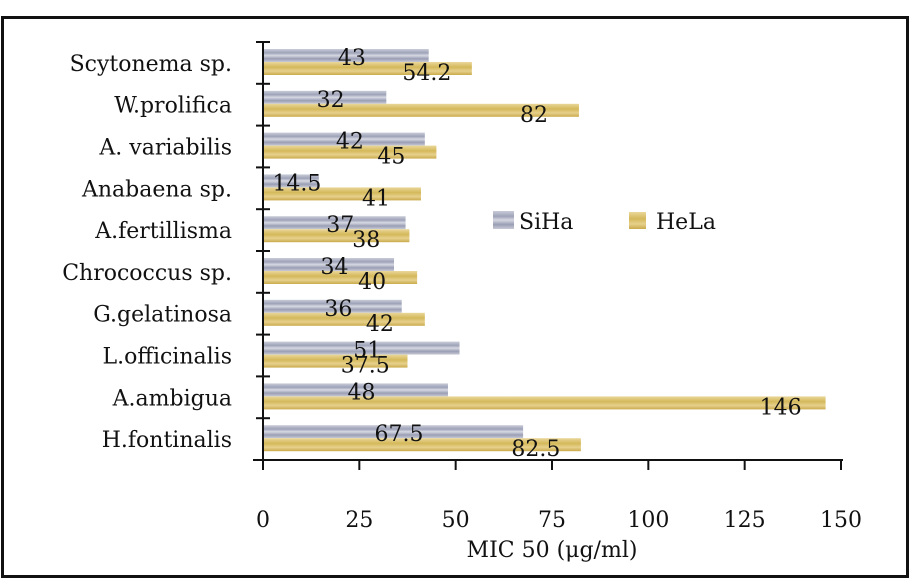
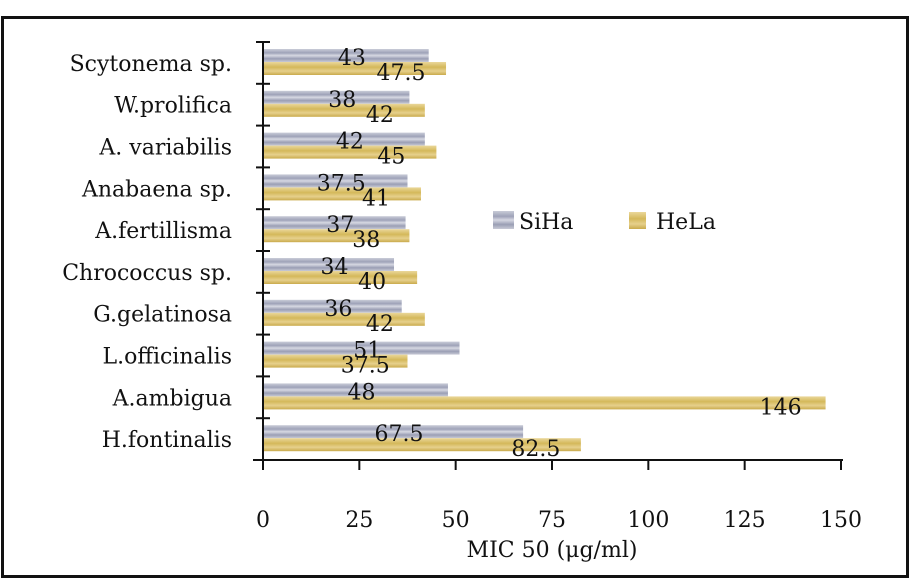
HeLa/Scytonema sp.: 54.2 -> 47.5
SiHa/W.prolifica: 32 -> 38
HeLa/W.prolifica: 82 -> 42
SiHa/Anabaena sp.: 14.5 -> 37.5
